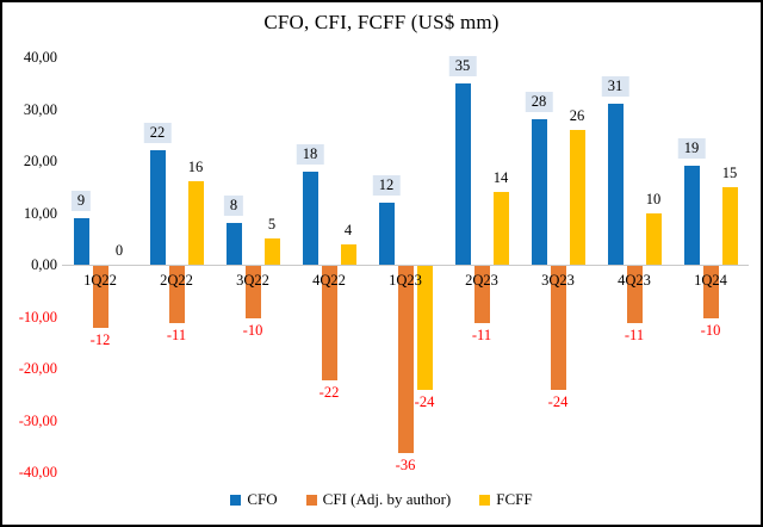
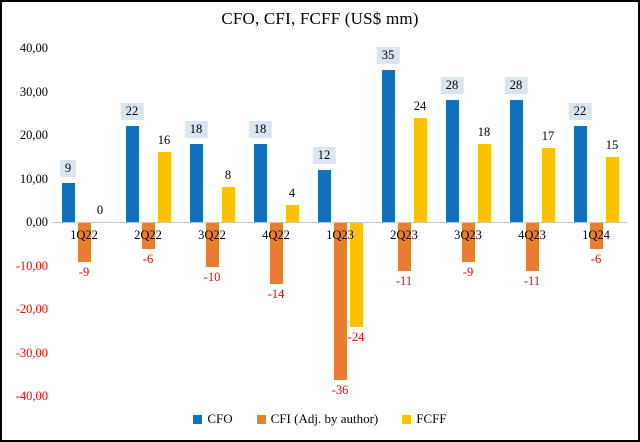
CFI (Adj. by author)/1Q22: -12 -> -9
CFI (Adj. by author)/2Q22: -11 -> -6
CFO/3Q22: 8 -> 18
FCFF/3Q22: 5 -> 8
CFI (Adj. by author)/4Q22: -22 -> -14
FCFF/2Q23: 14 -> 24
CFI (Adj. by author)/3Q23: -24 -> -9
FCFF/3Q23: 26 -> 18
CFO/4Q23: 31 -> 28
FCFF/4Q23: 10 -> 17
CFO/1Q24: 19 -> 22
CFI (Adj. by author)/1Q24: -10 -> -6
